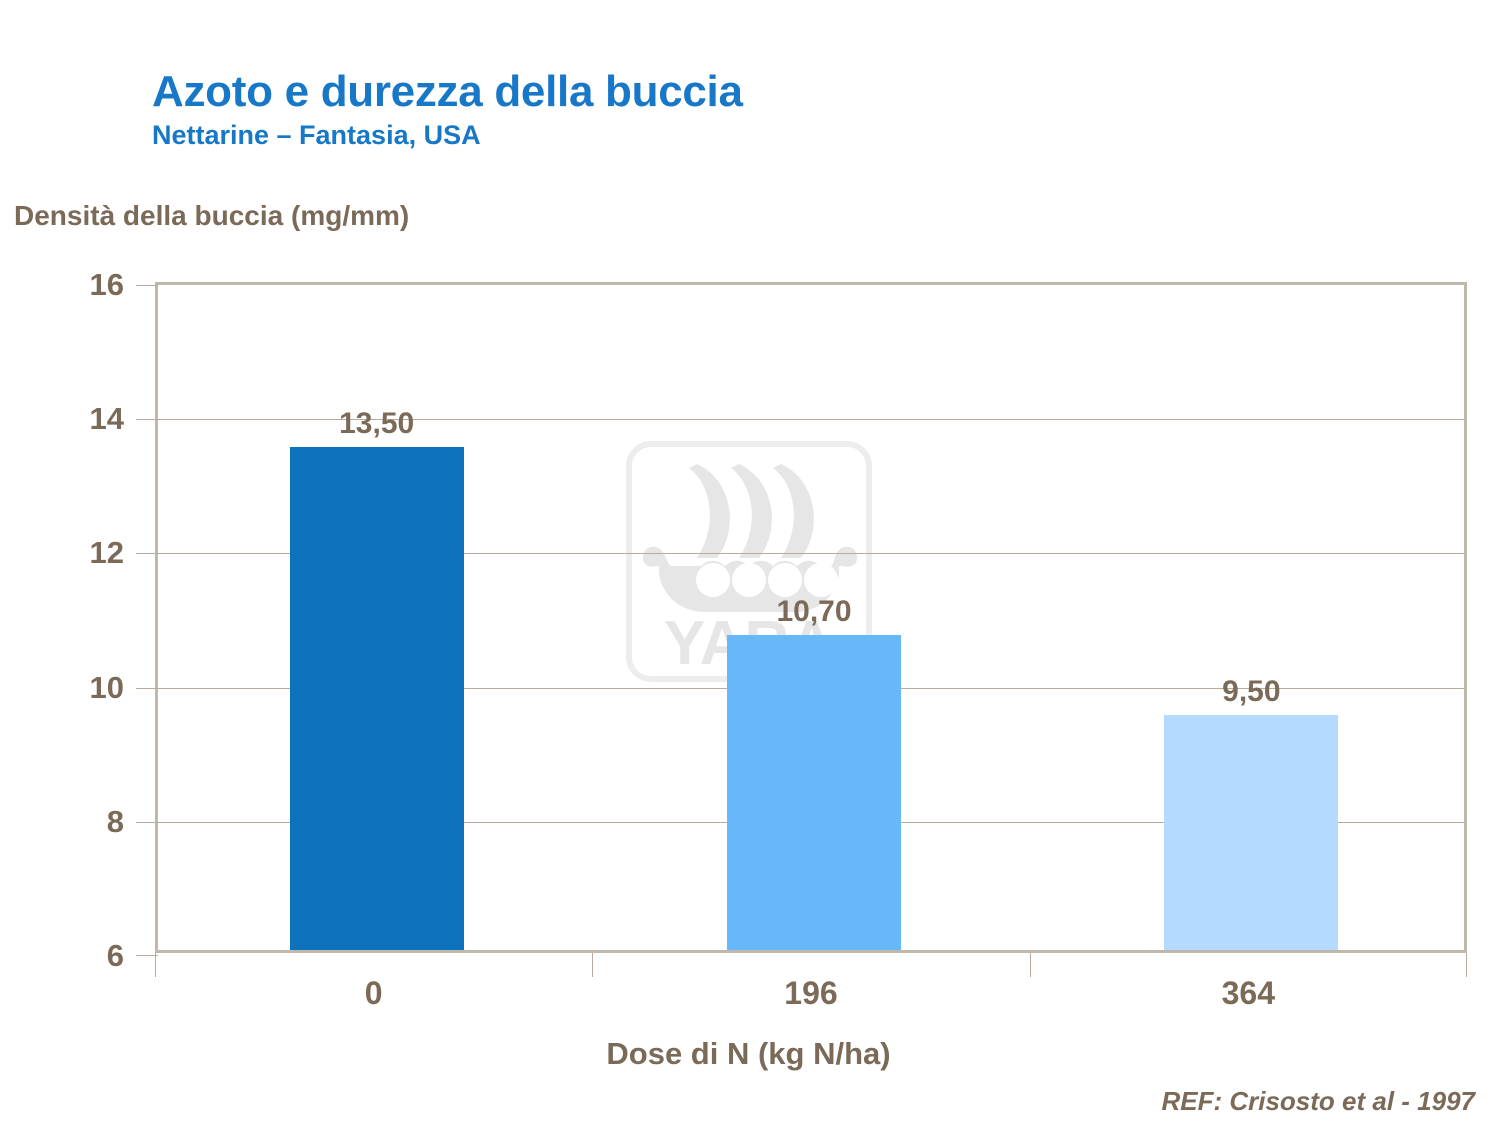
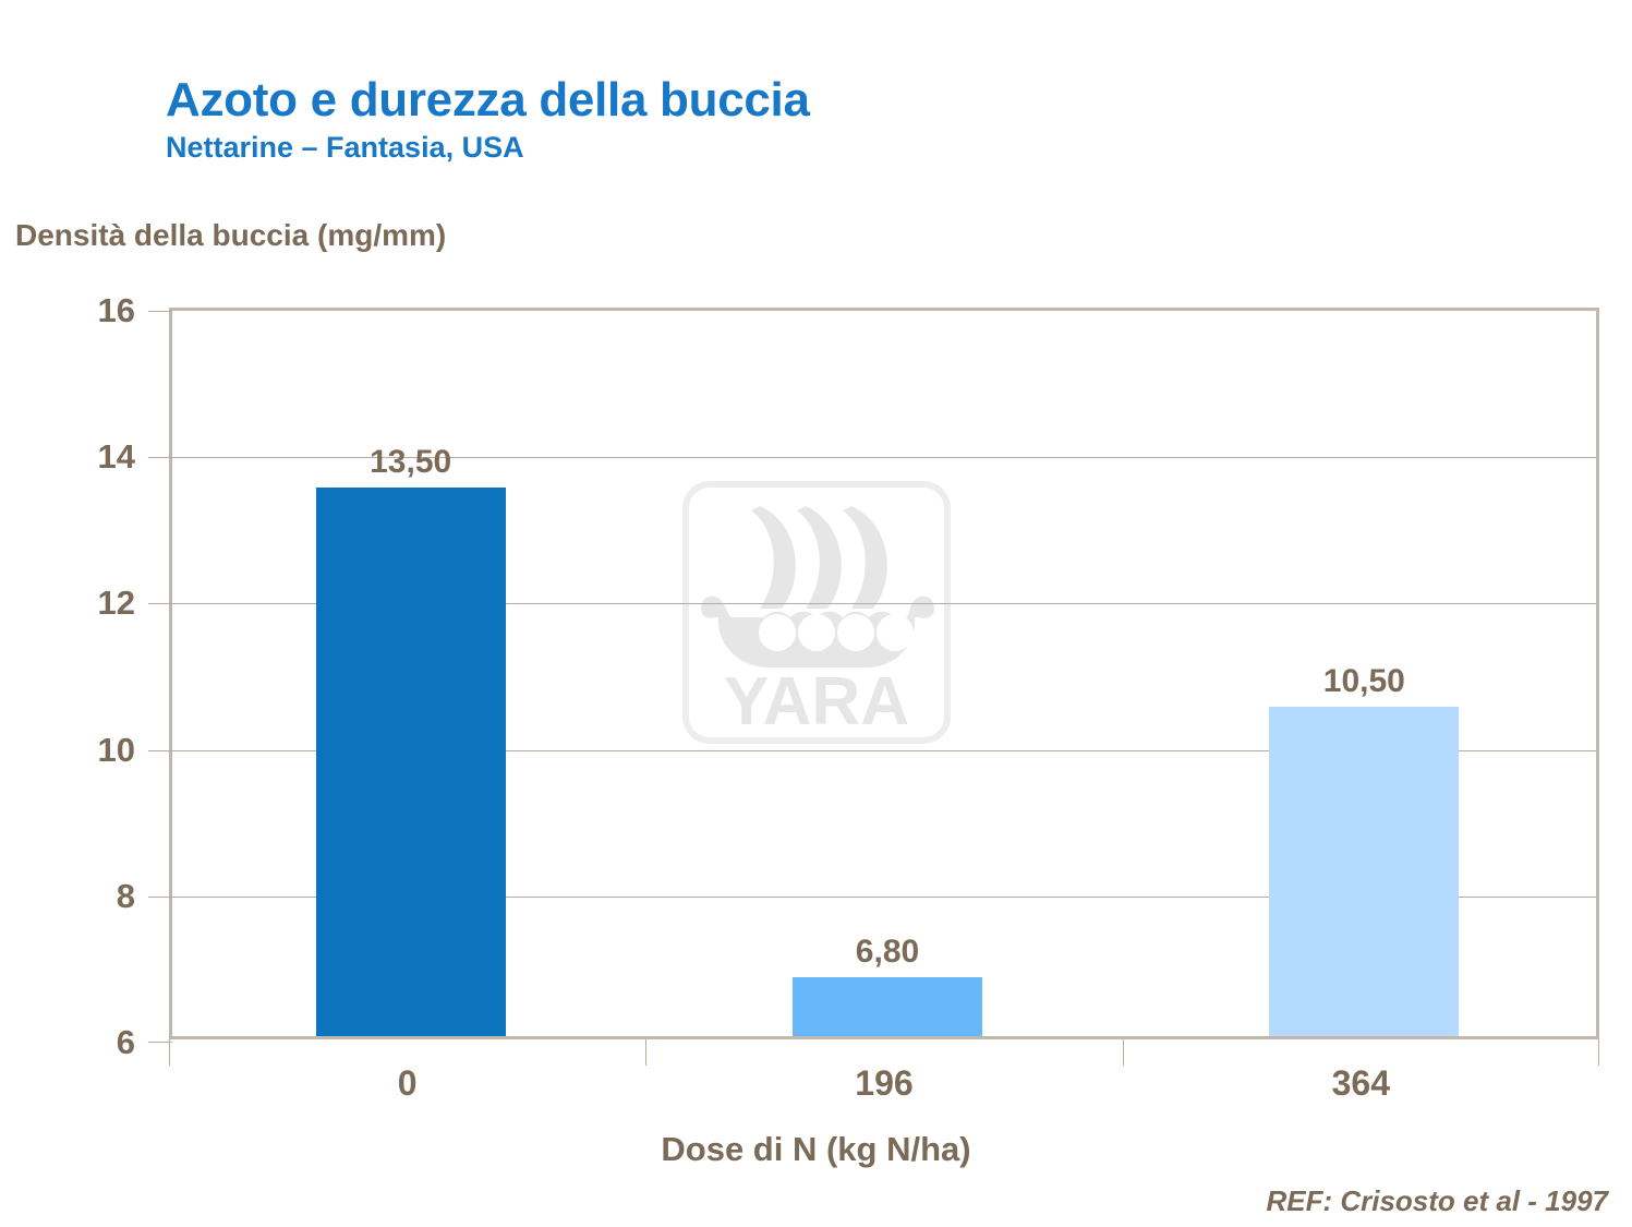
196: 10,70 -> 6,80
364: 9,50 -> 10,50
